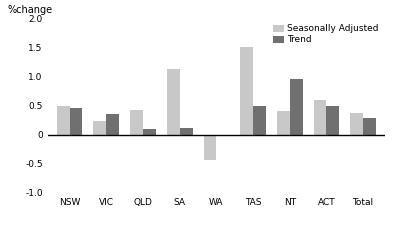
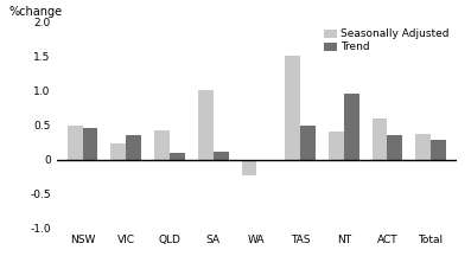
Seasonally Adjusted/SA: 1.13 -> 1.00
Seasonally Adjusted/WA: -0.43 -> -0.22
Trend/ACT: 0.50 -> 0.36
